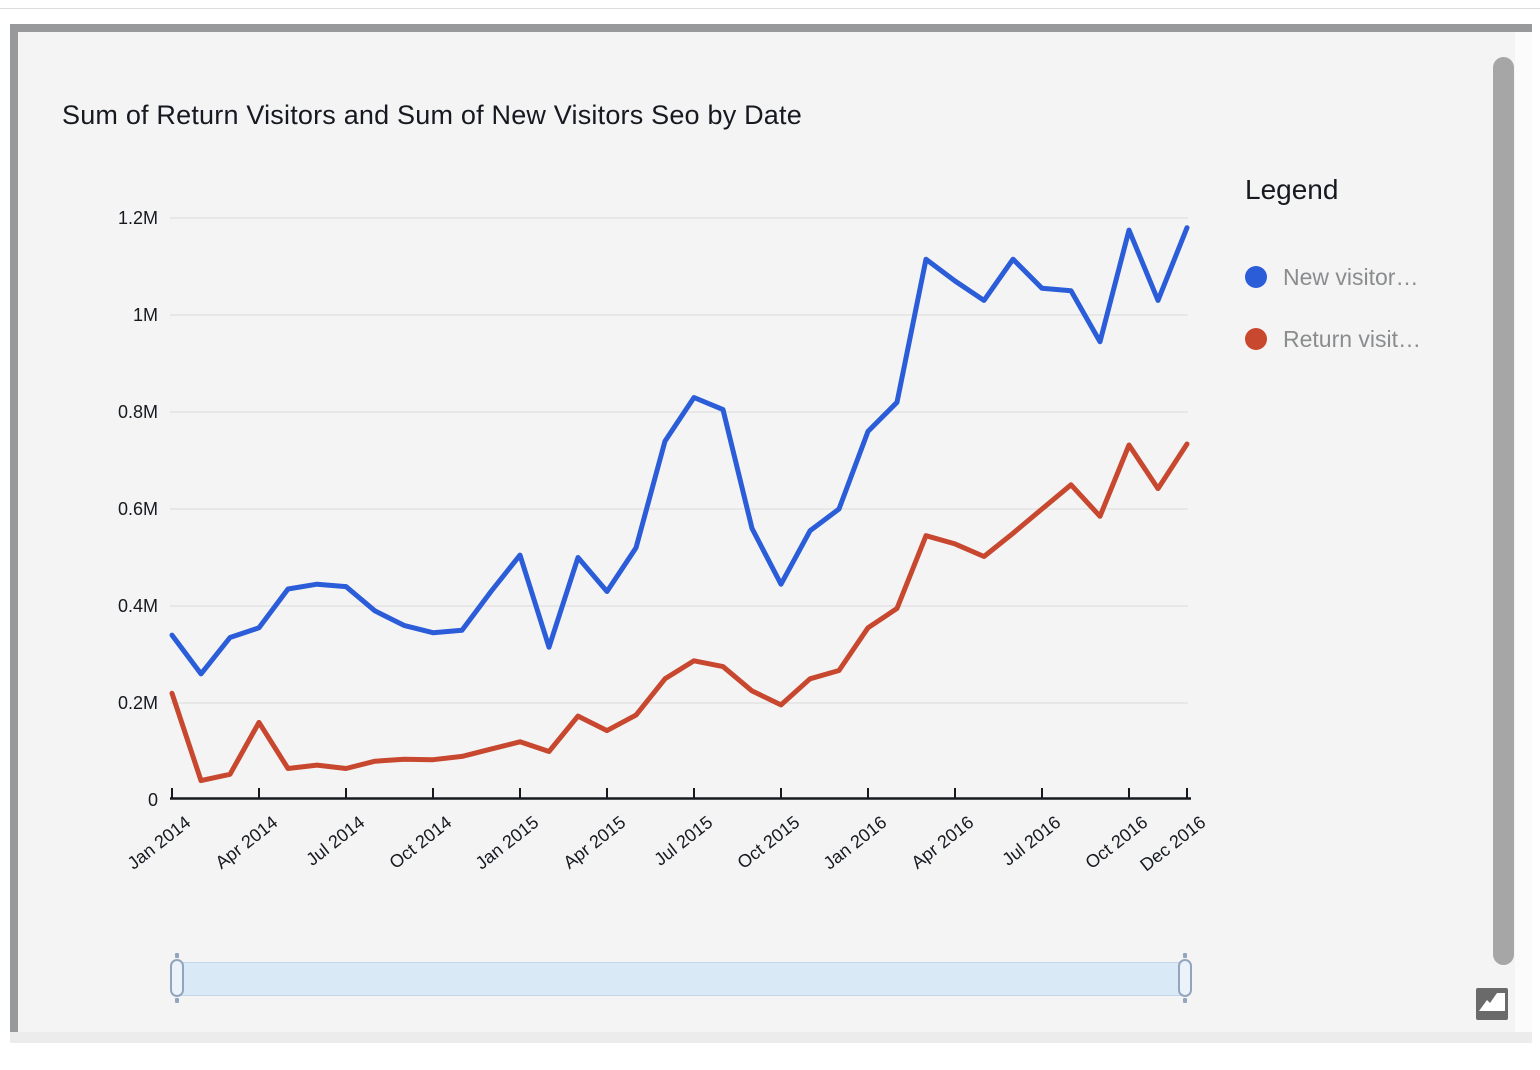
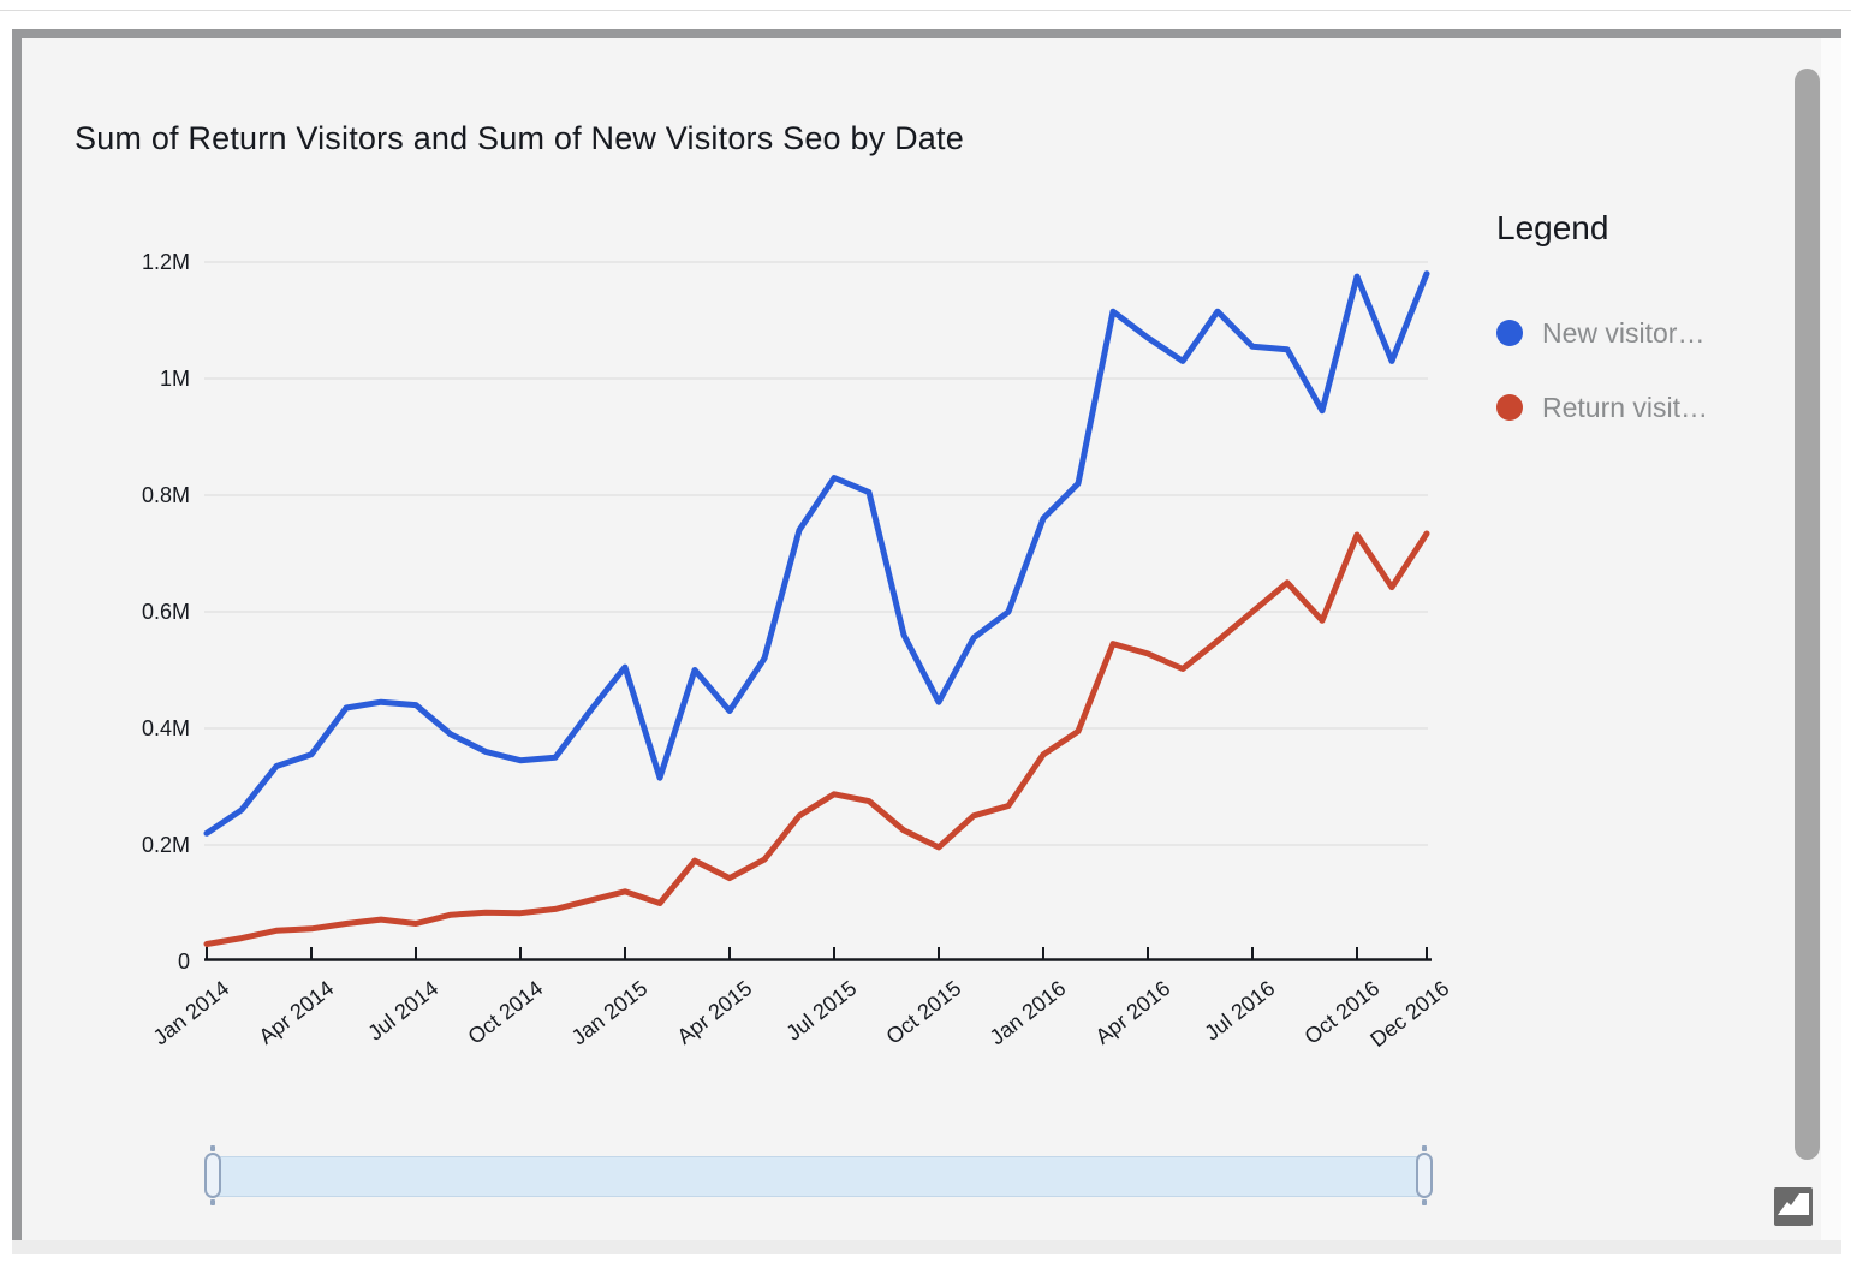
New visitor…/Jan 2014: 0.34M -> 0.22M
Return visit…/Jan 2014: 0.22M -> 0.03M
Return visit…/Apr 2014: 0.16M -> 0.06M
